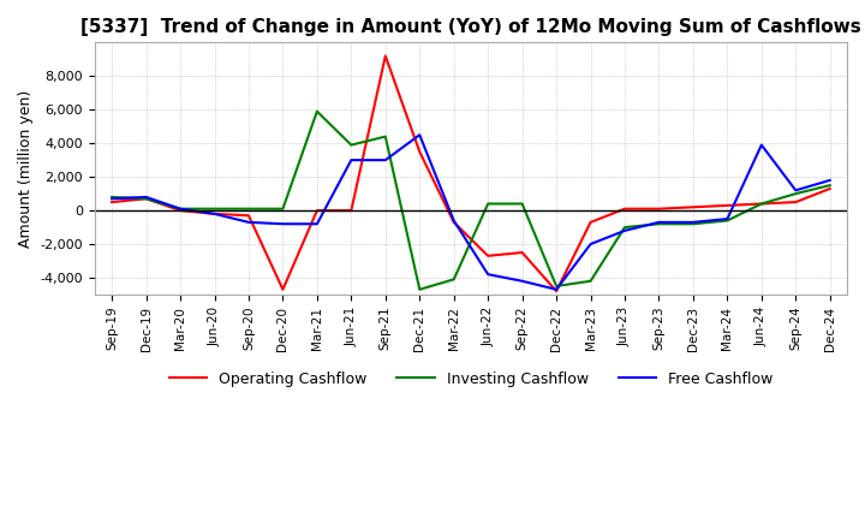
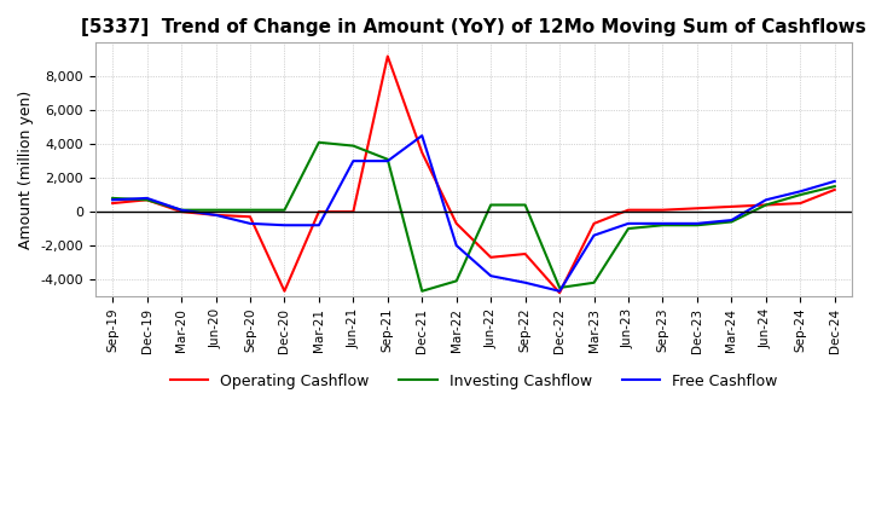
Investing Cashflow/Mar-21: 5,900 -> 4,100
Investing Cashflow/Sep-21: 4,400 -> 3,100
Free Cashflow/Mar-22: -600 -> -2,000
Free Cashflow/Mar-23: -2,000 -> -1,400
Free Cashflow/Jun-23: -1,200 -> -700
Free Cashflow/Jun-24: 3,900 -> 700
